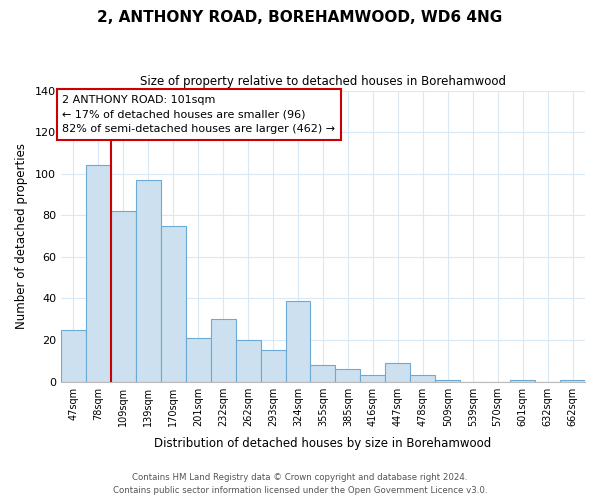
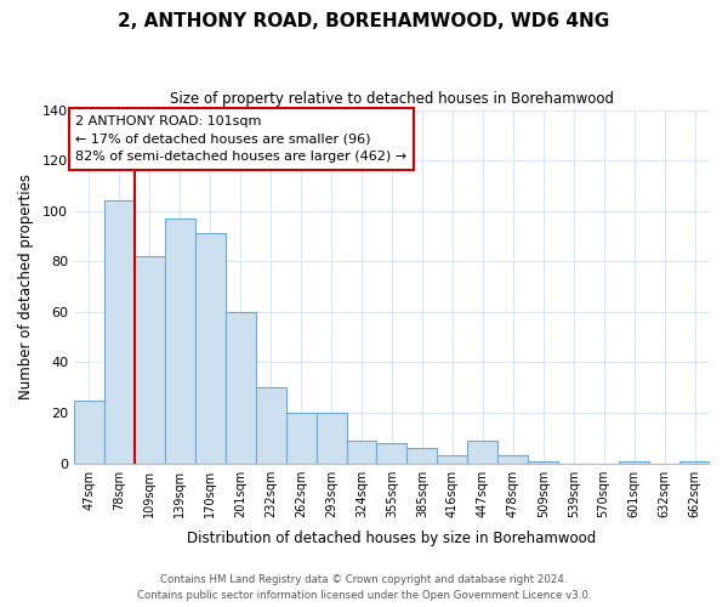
170sqm: 75 -> 91
201sqm: 21 -> 60
293sqm: 15 -> 20
324sqm: 39 -> 9
